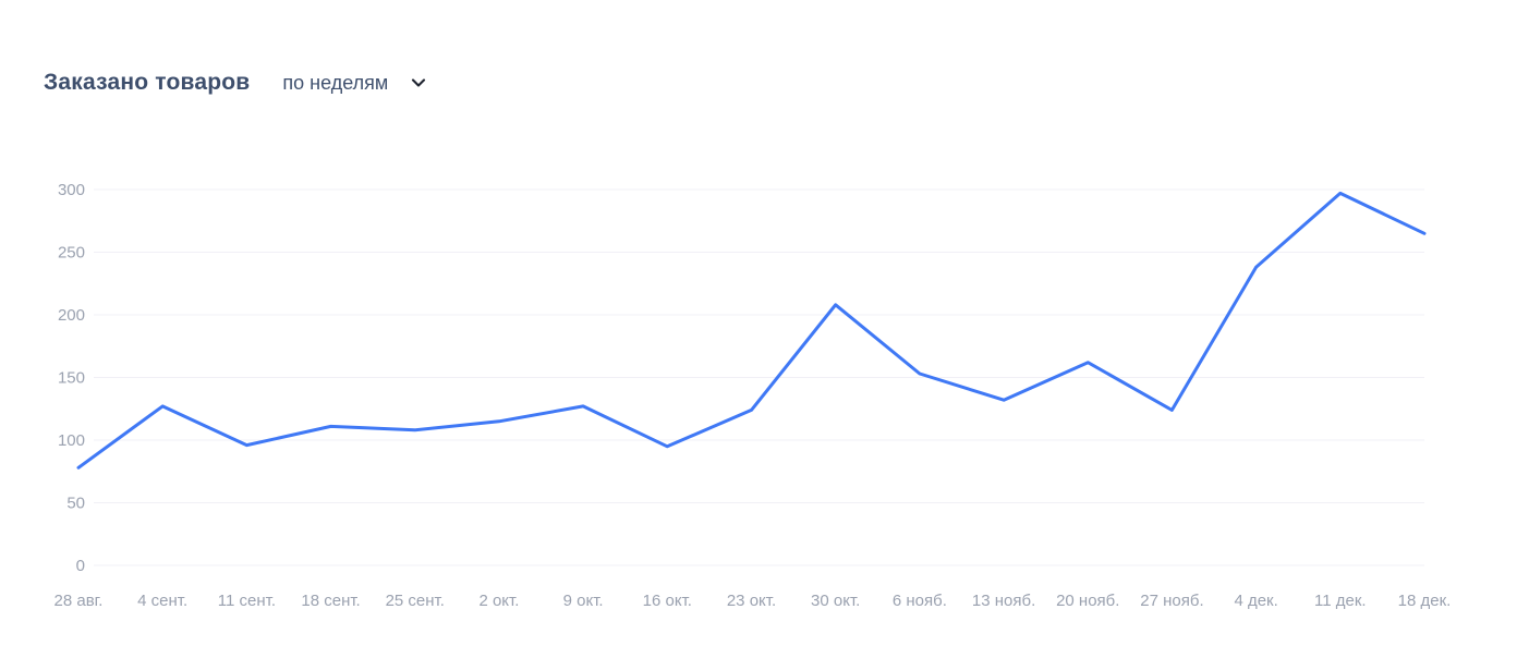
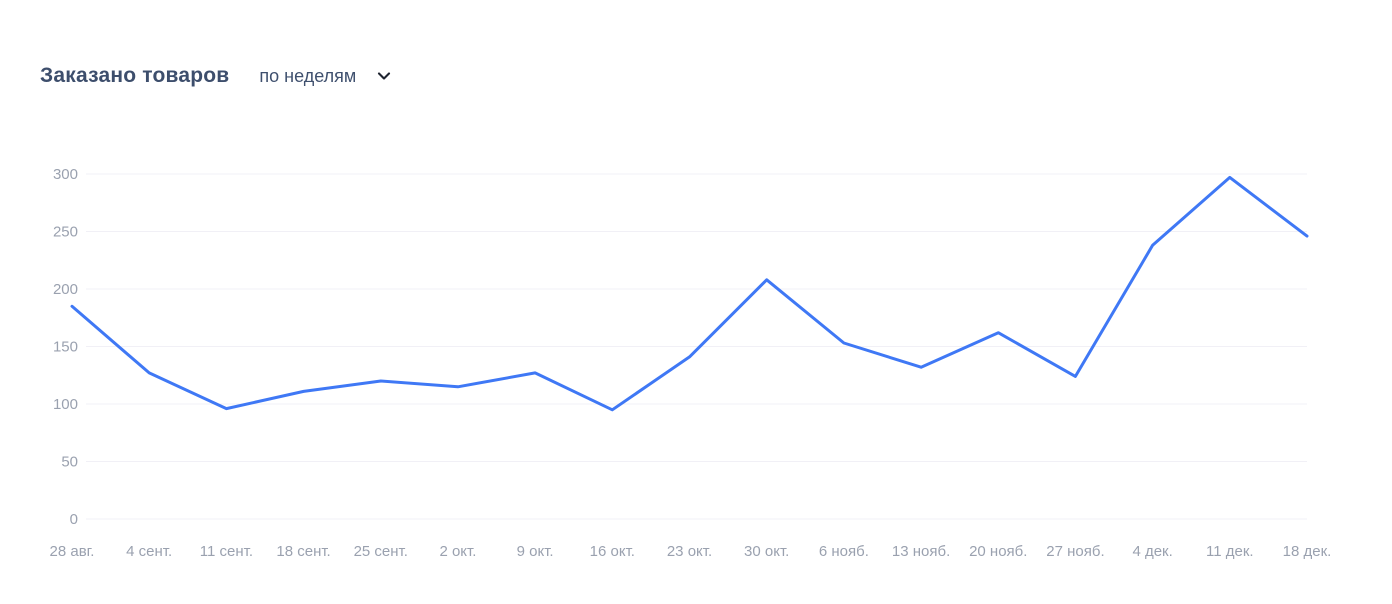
28 авг.: 78 -> 185
25 сент.: 108 -> 120
23 окт.: 124 -> 141
18 дек.: 265 -> 246
